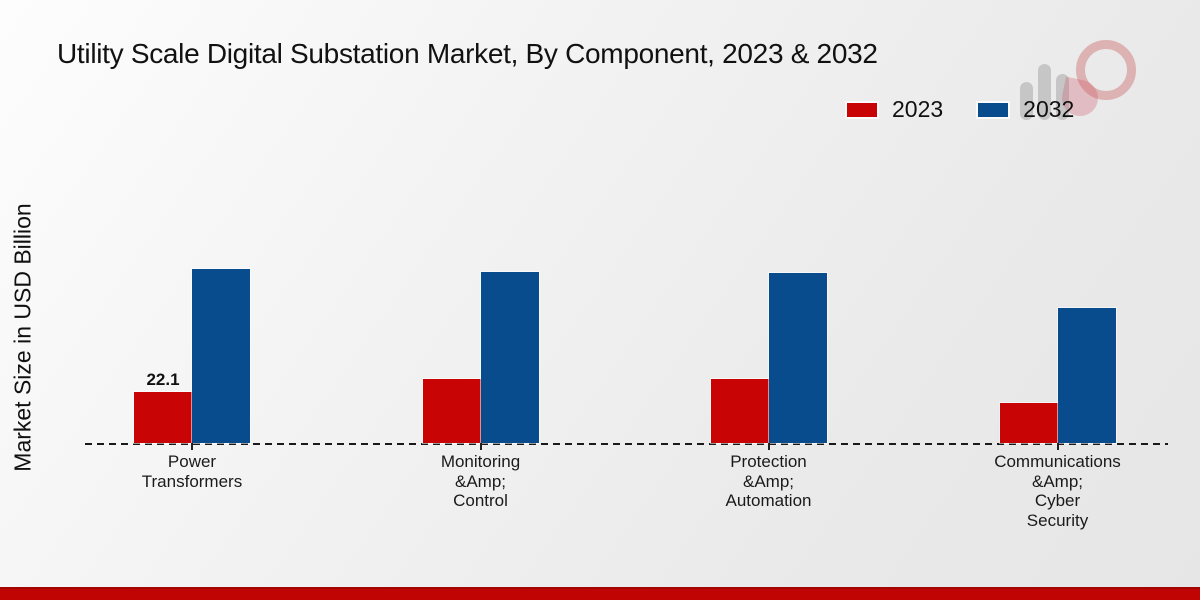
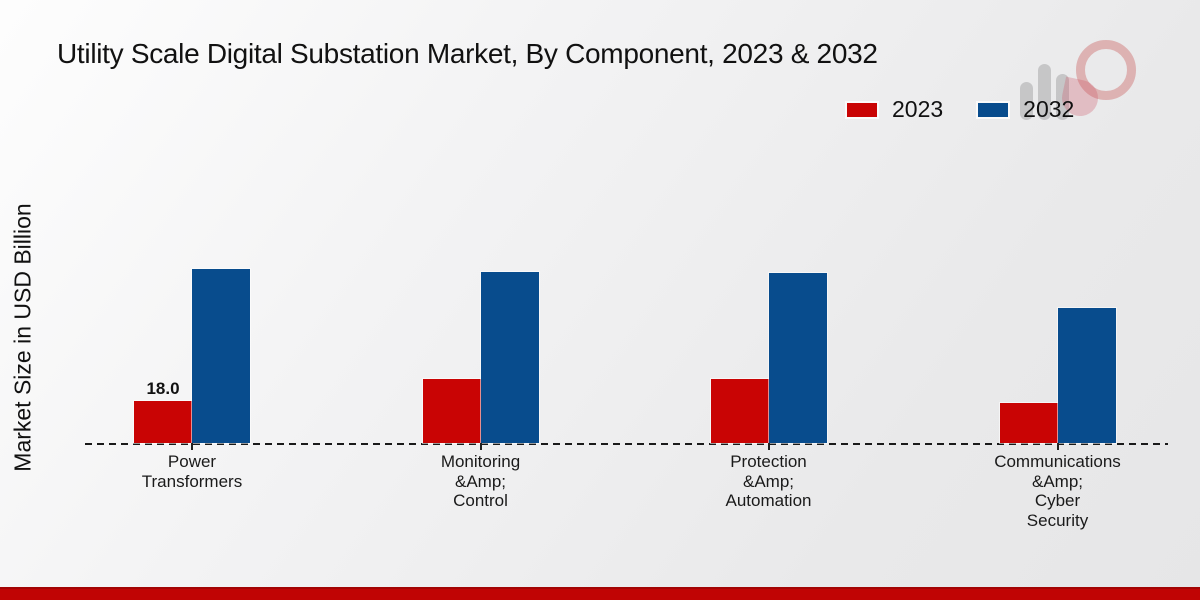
2023/Power Transformers: 22.1 -> 18.0
